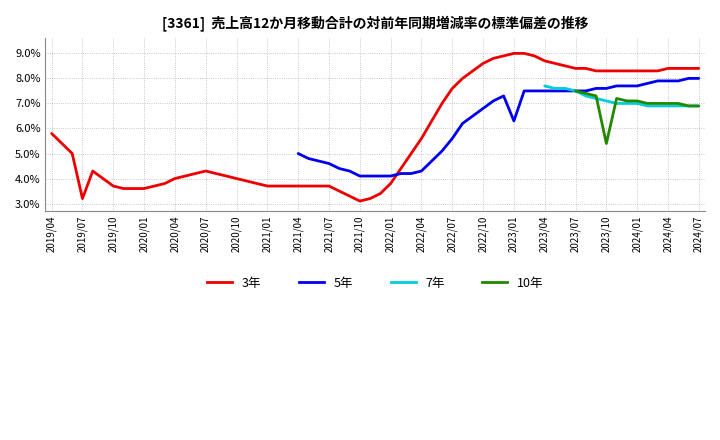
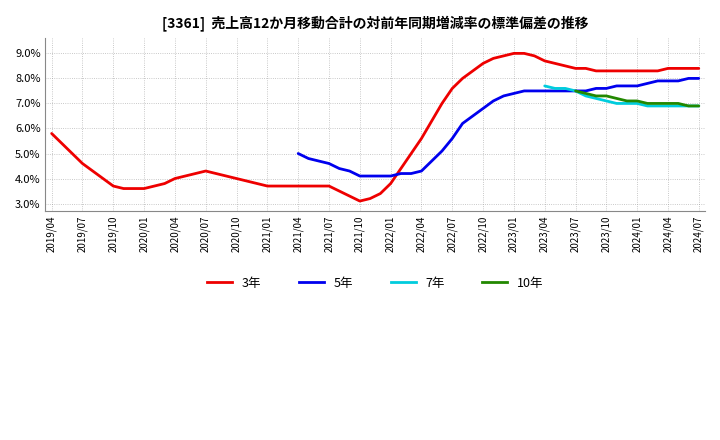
3年/2019/07: 3.2% -> 4.6%
5年/2023/01: 6.3% -> 7.4%
10年/2023/10: 5.4% -> 7.3%
